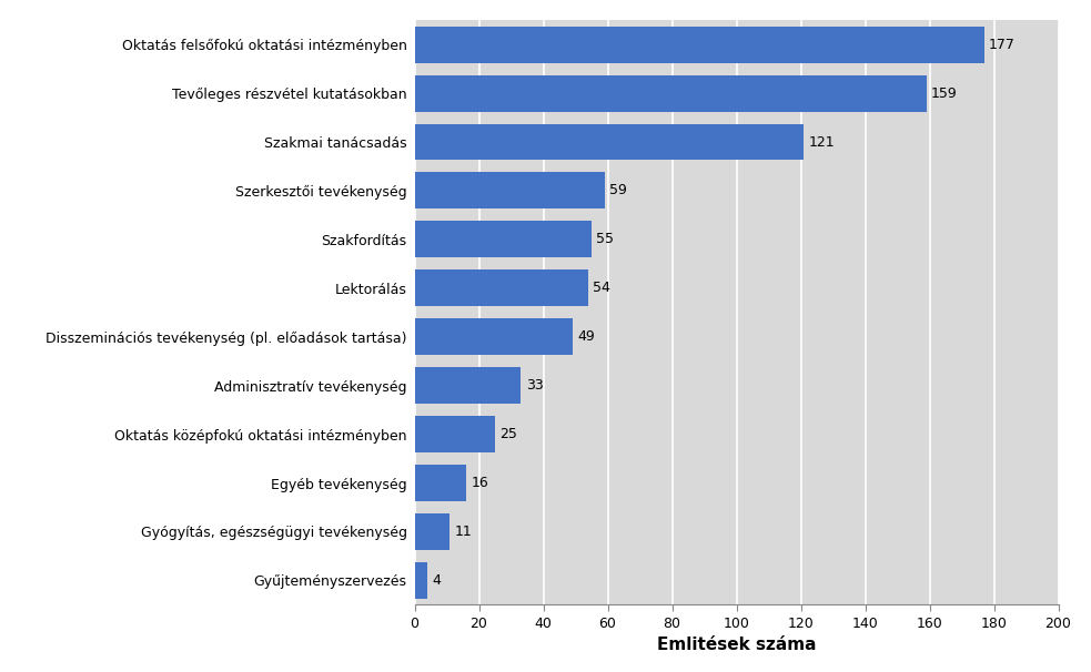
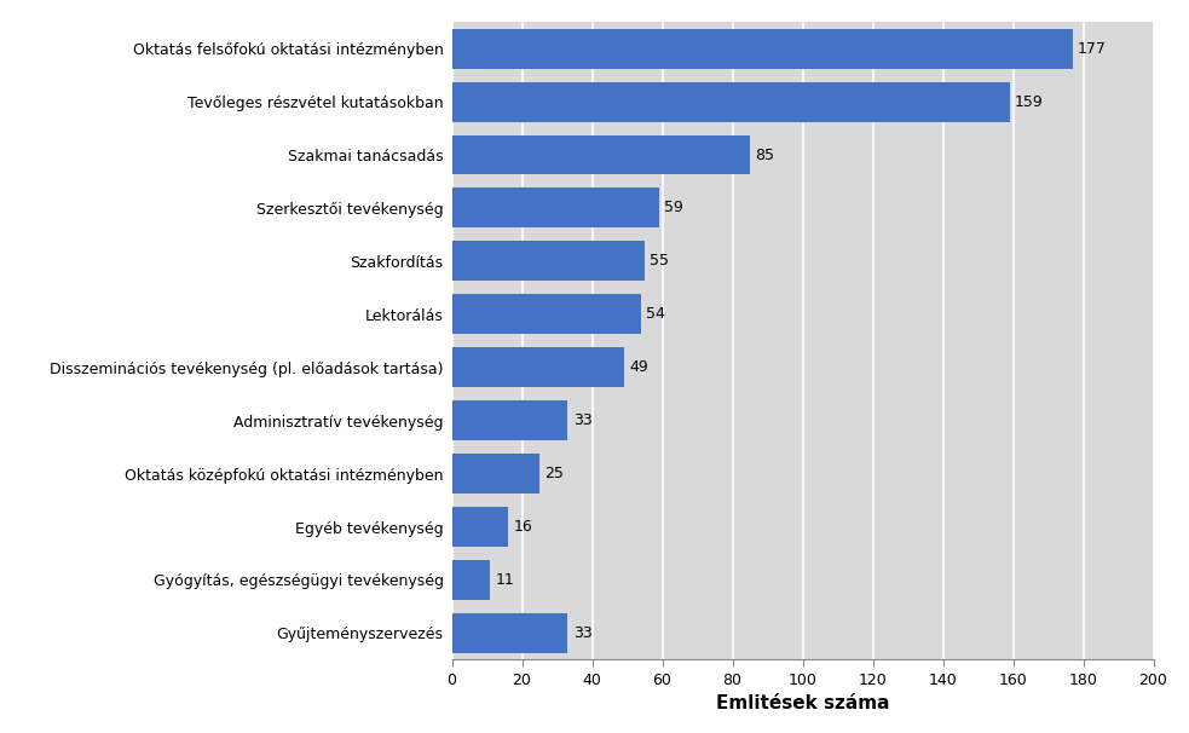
Szakmai tanácsadás: 121 -> 85
Gyűjteményszervezés: 4 -> 33
